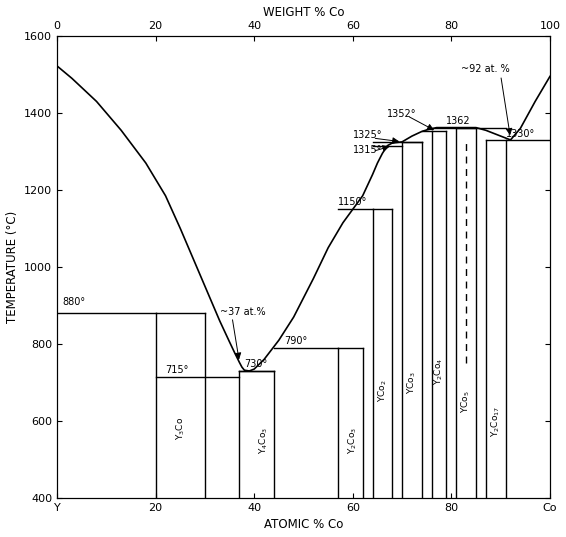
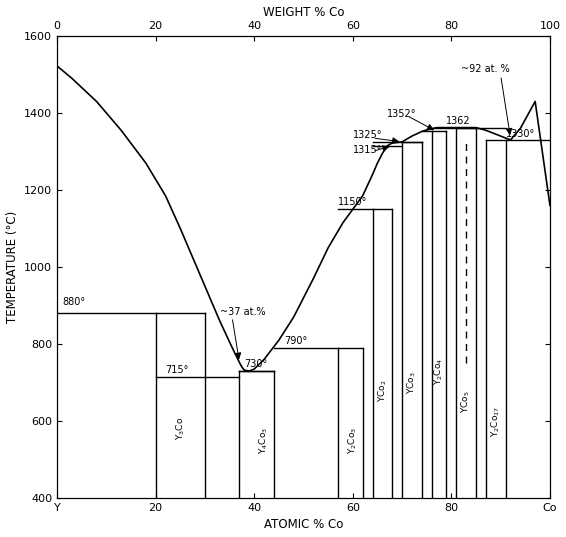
Co: 1495 -> 1160
